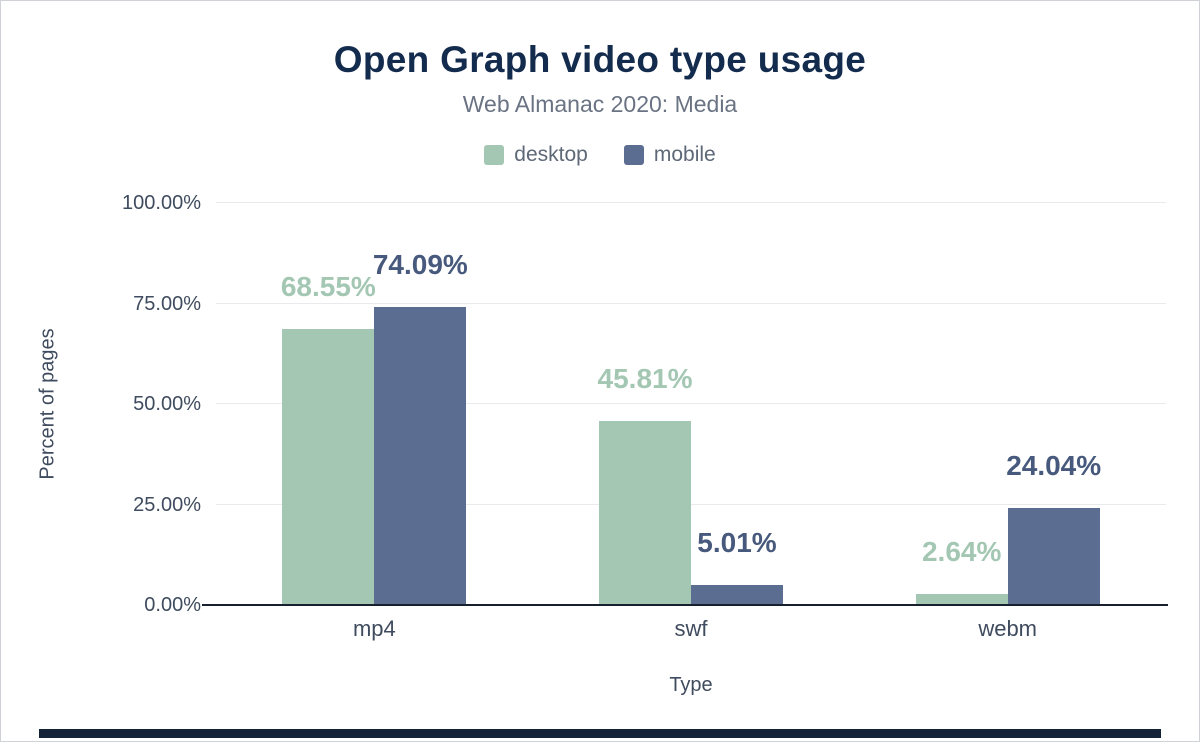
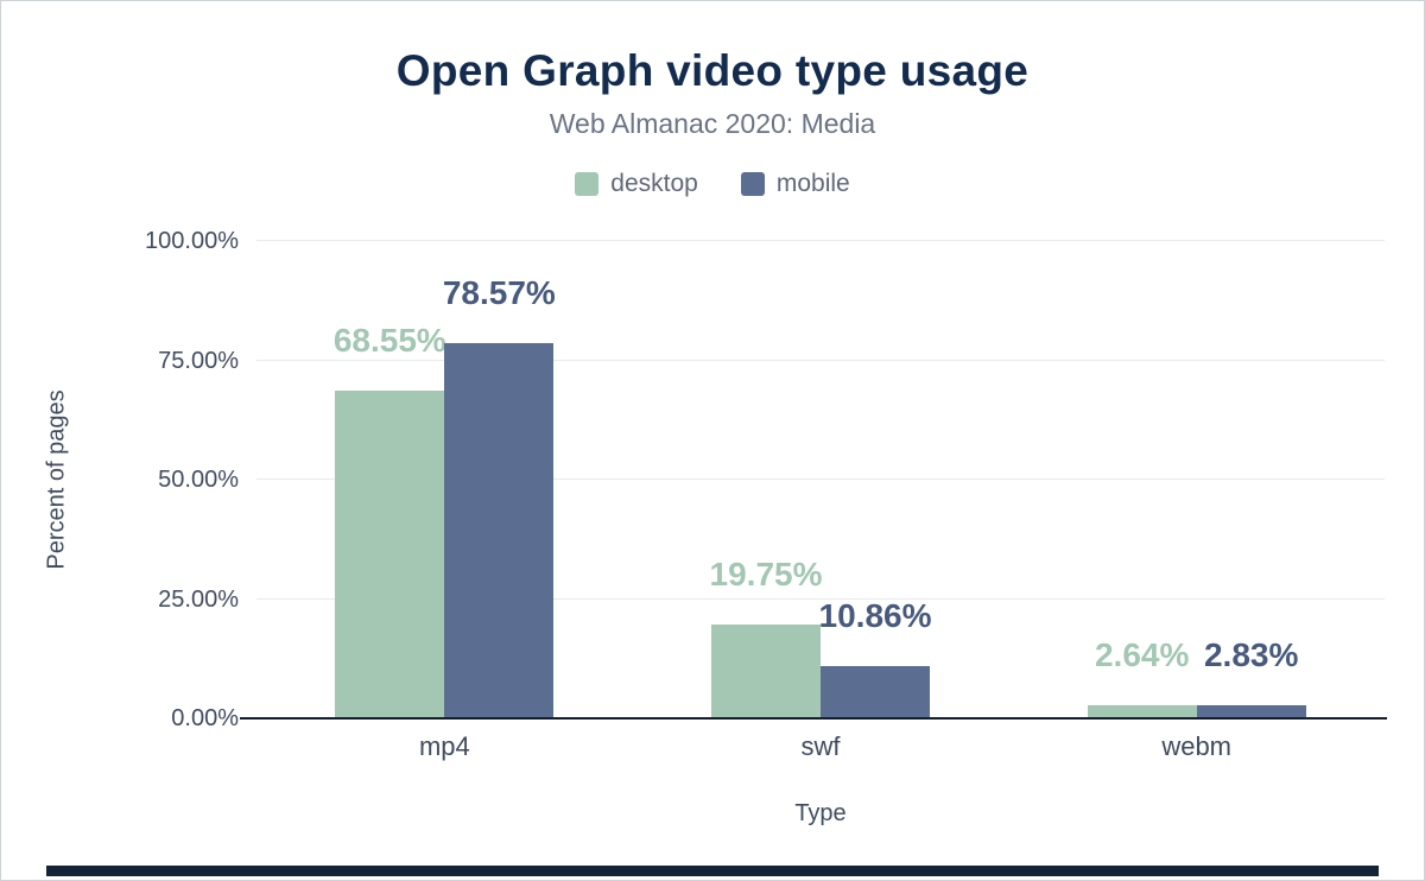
mobile/mp4: 74.09% -> 78.57%
desktop/swf: 45.81% -> 19.75%
mobile/swf: 5.01% -> 10.86%
mobile/webm: 24.04% -> 2.83%
